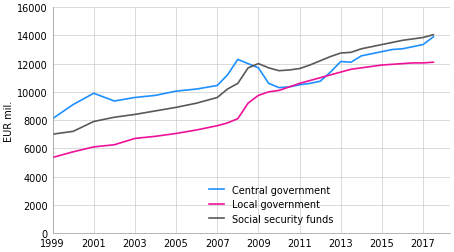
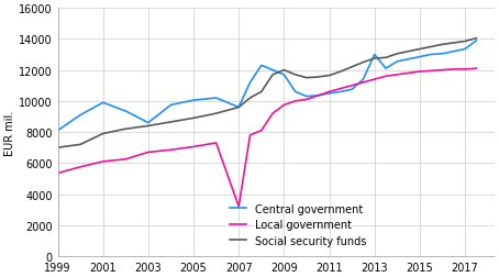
Central government/2003: 9600 -> 8600
Central government/2007: 10400 -> 9600
Local government/2007: 7600 -> 3200
Central government/2013: 12200 -> 13000
